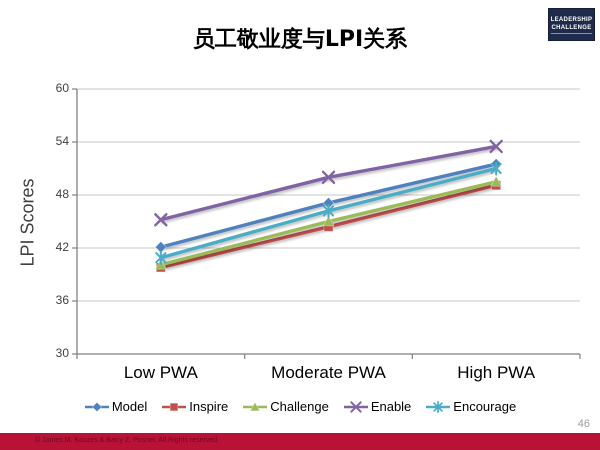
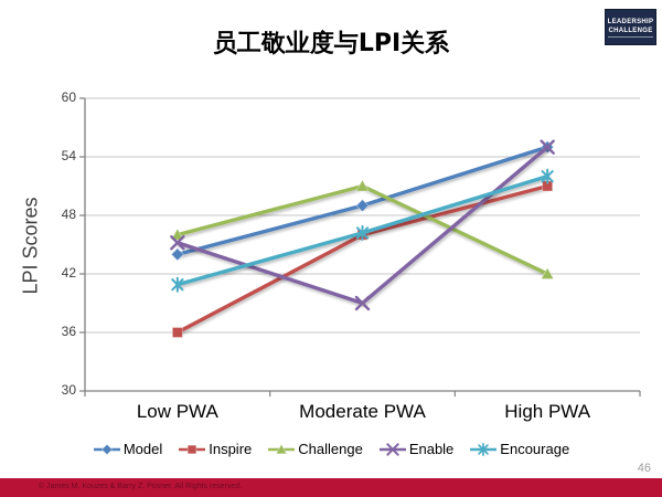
Model/Low PWA: 42 -> 44
Inspire/Low PWA: 40 -> 36
Challenge/Low PWA: 40 -> 46
Model/Moderate PWA: 47 -> 49
Inspire/Moderate PWA: 44 -> 46
Challenge/Moderate PWA: 45 -> 51
Enable/Moderate PWA: 50 -> 39
Model/High PWA: 52 -> 55
Inspire/High PWA: 49 -> 51
Challenge/High PWA: 50 -> 42
Enable/High PWA: 54 -> 55
Encourage/High PWA: 51 -> 52
